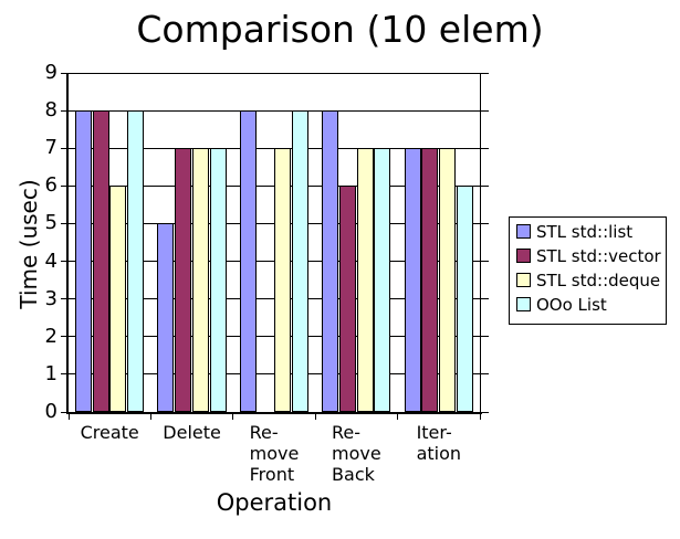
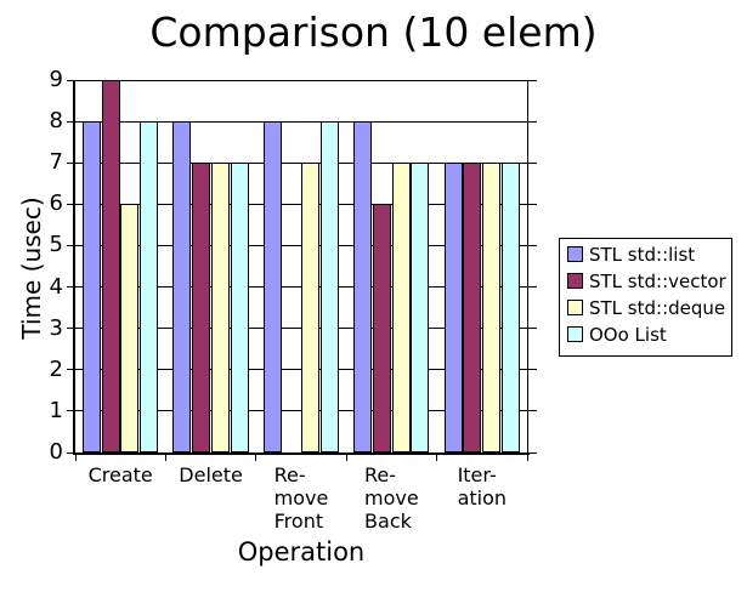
STL std::vector/Create: 8 -> 9
STL std::list/Delete: 5 -> 8
OOo List/Iter- ation: 6 -> 7
